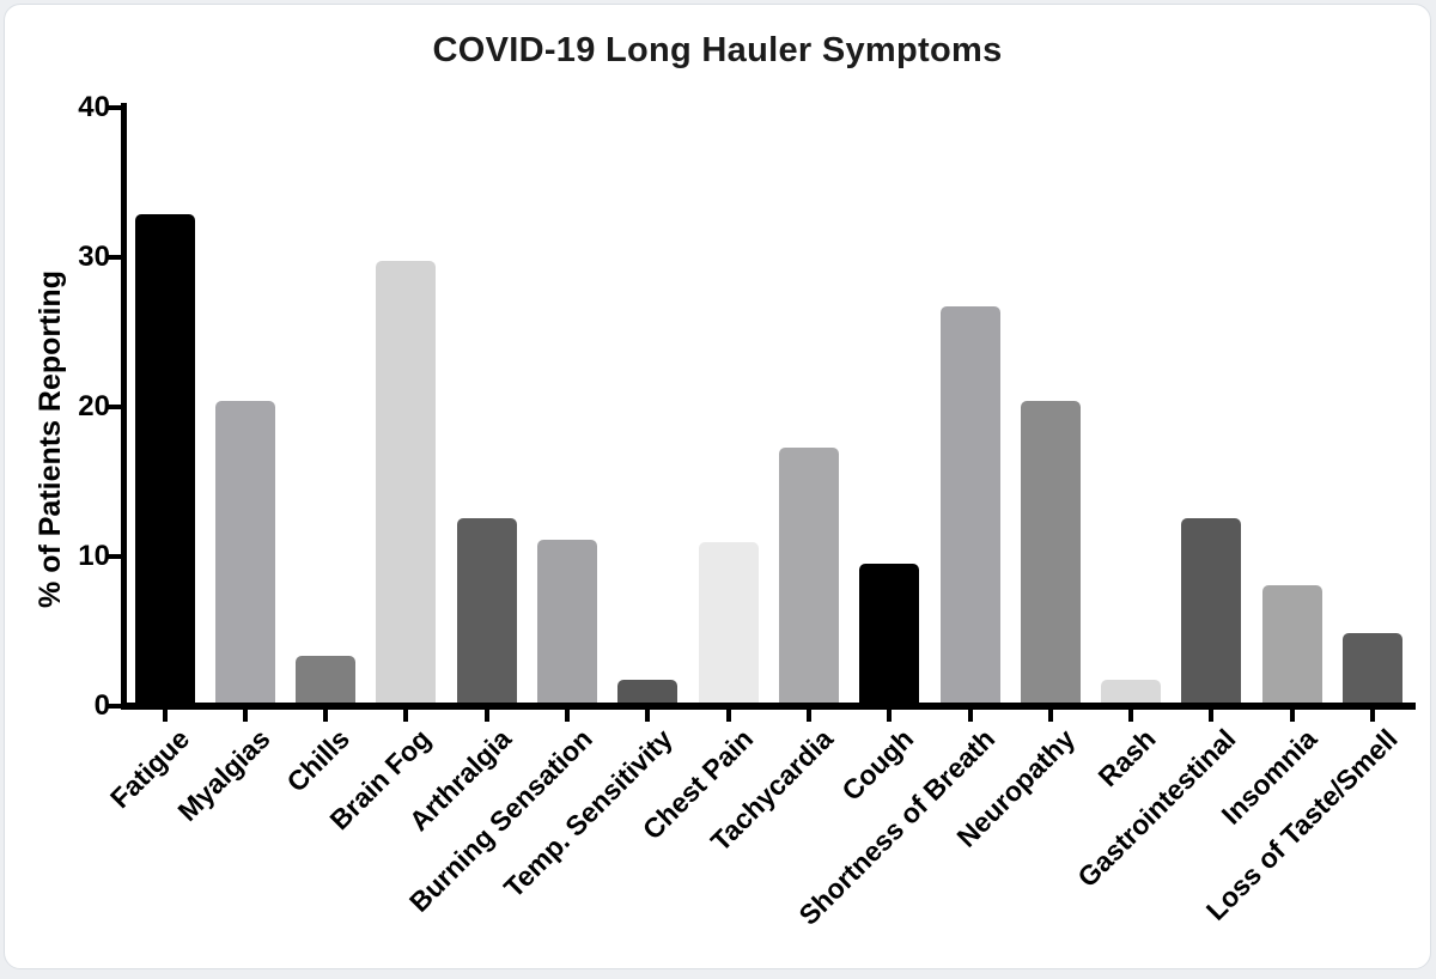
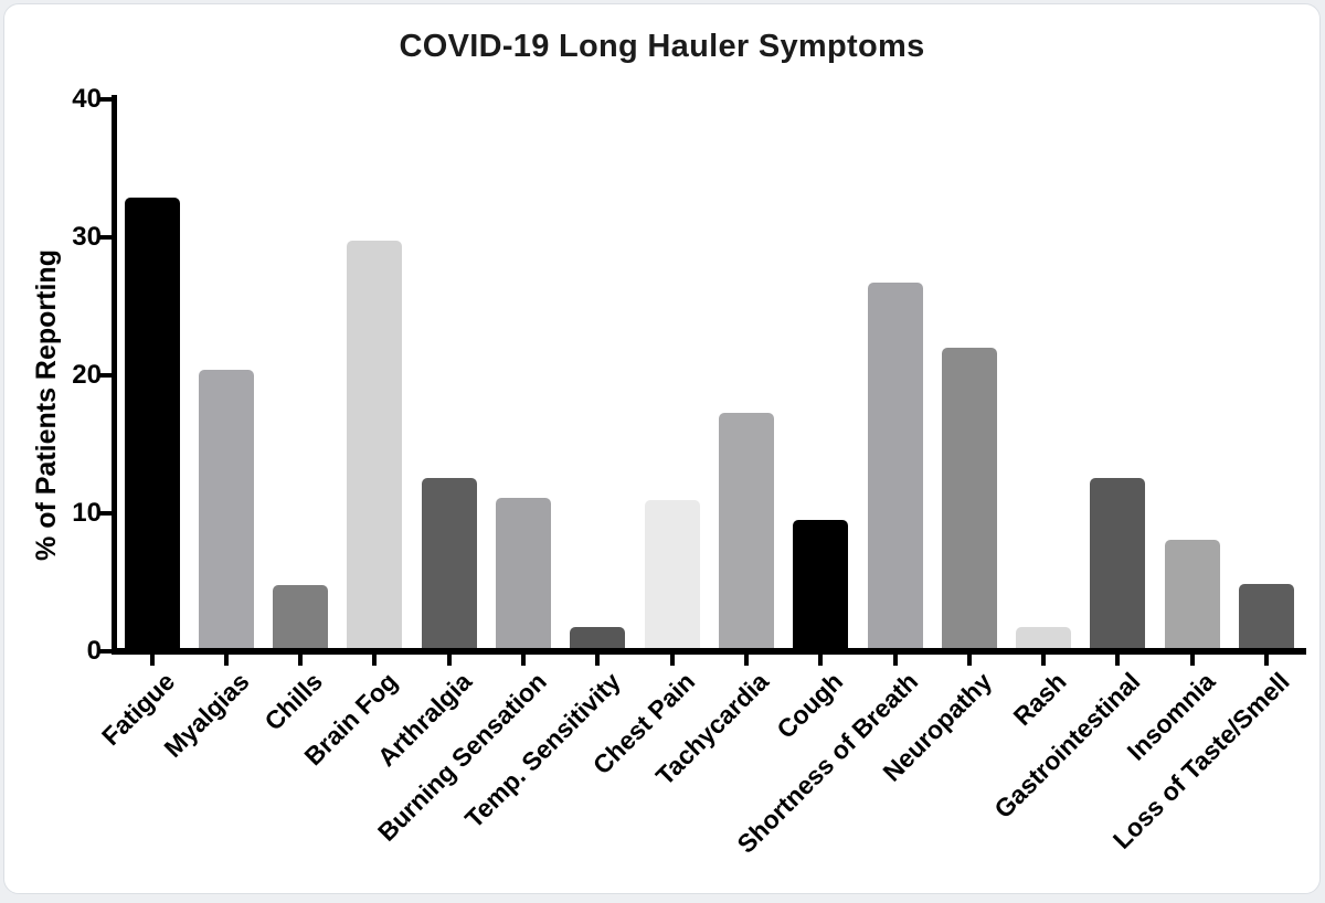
Chills: 3.4 -> 4.8
Neuropathy: 20.4 -> 22.0
